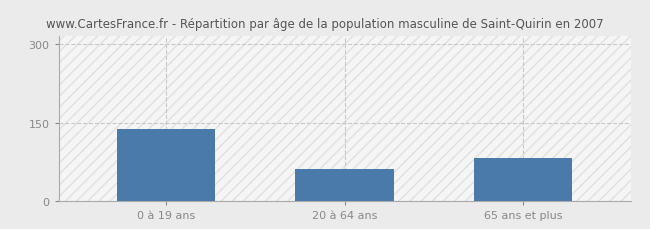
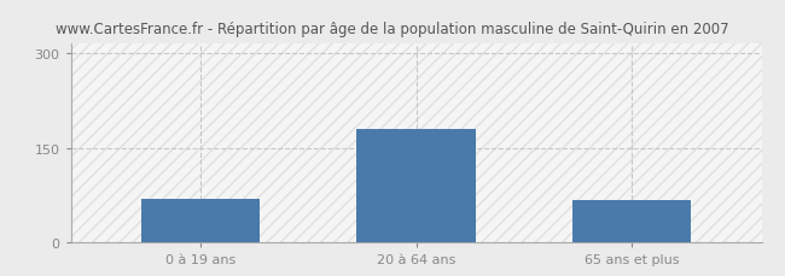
0 à 19 ans: 138 -> 70
20 à 64 ans: 62 -> 180
65 ans et plus: 82 -> 68
